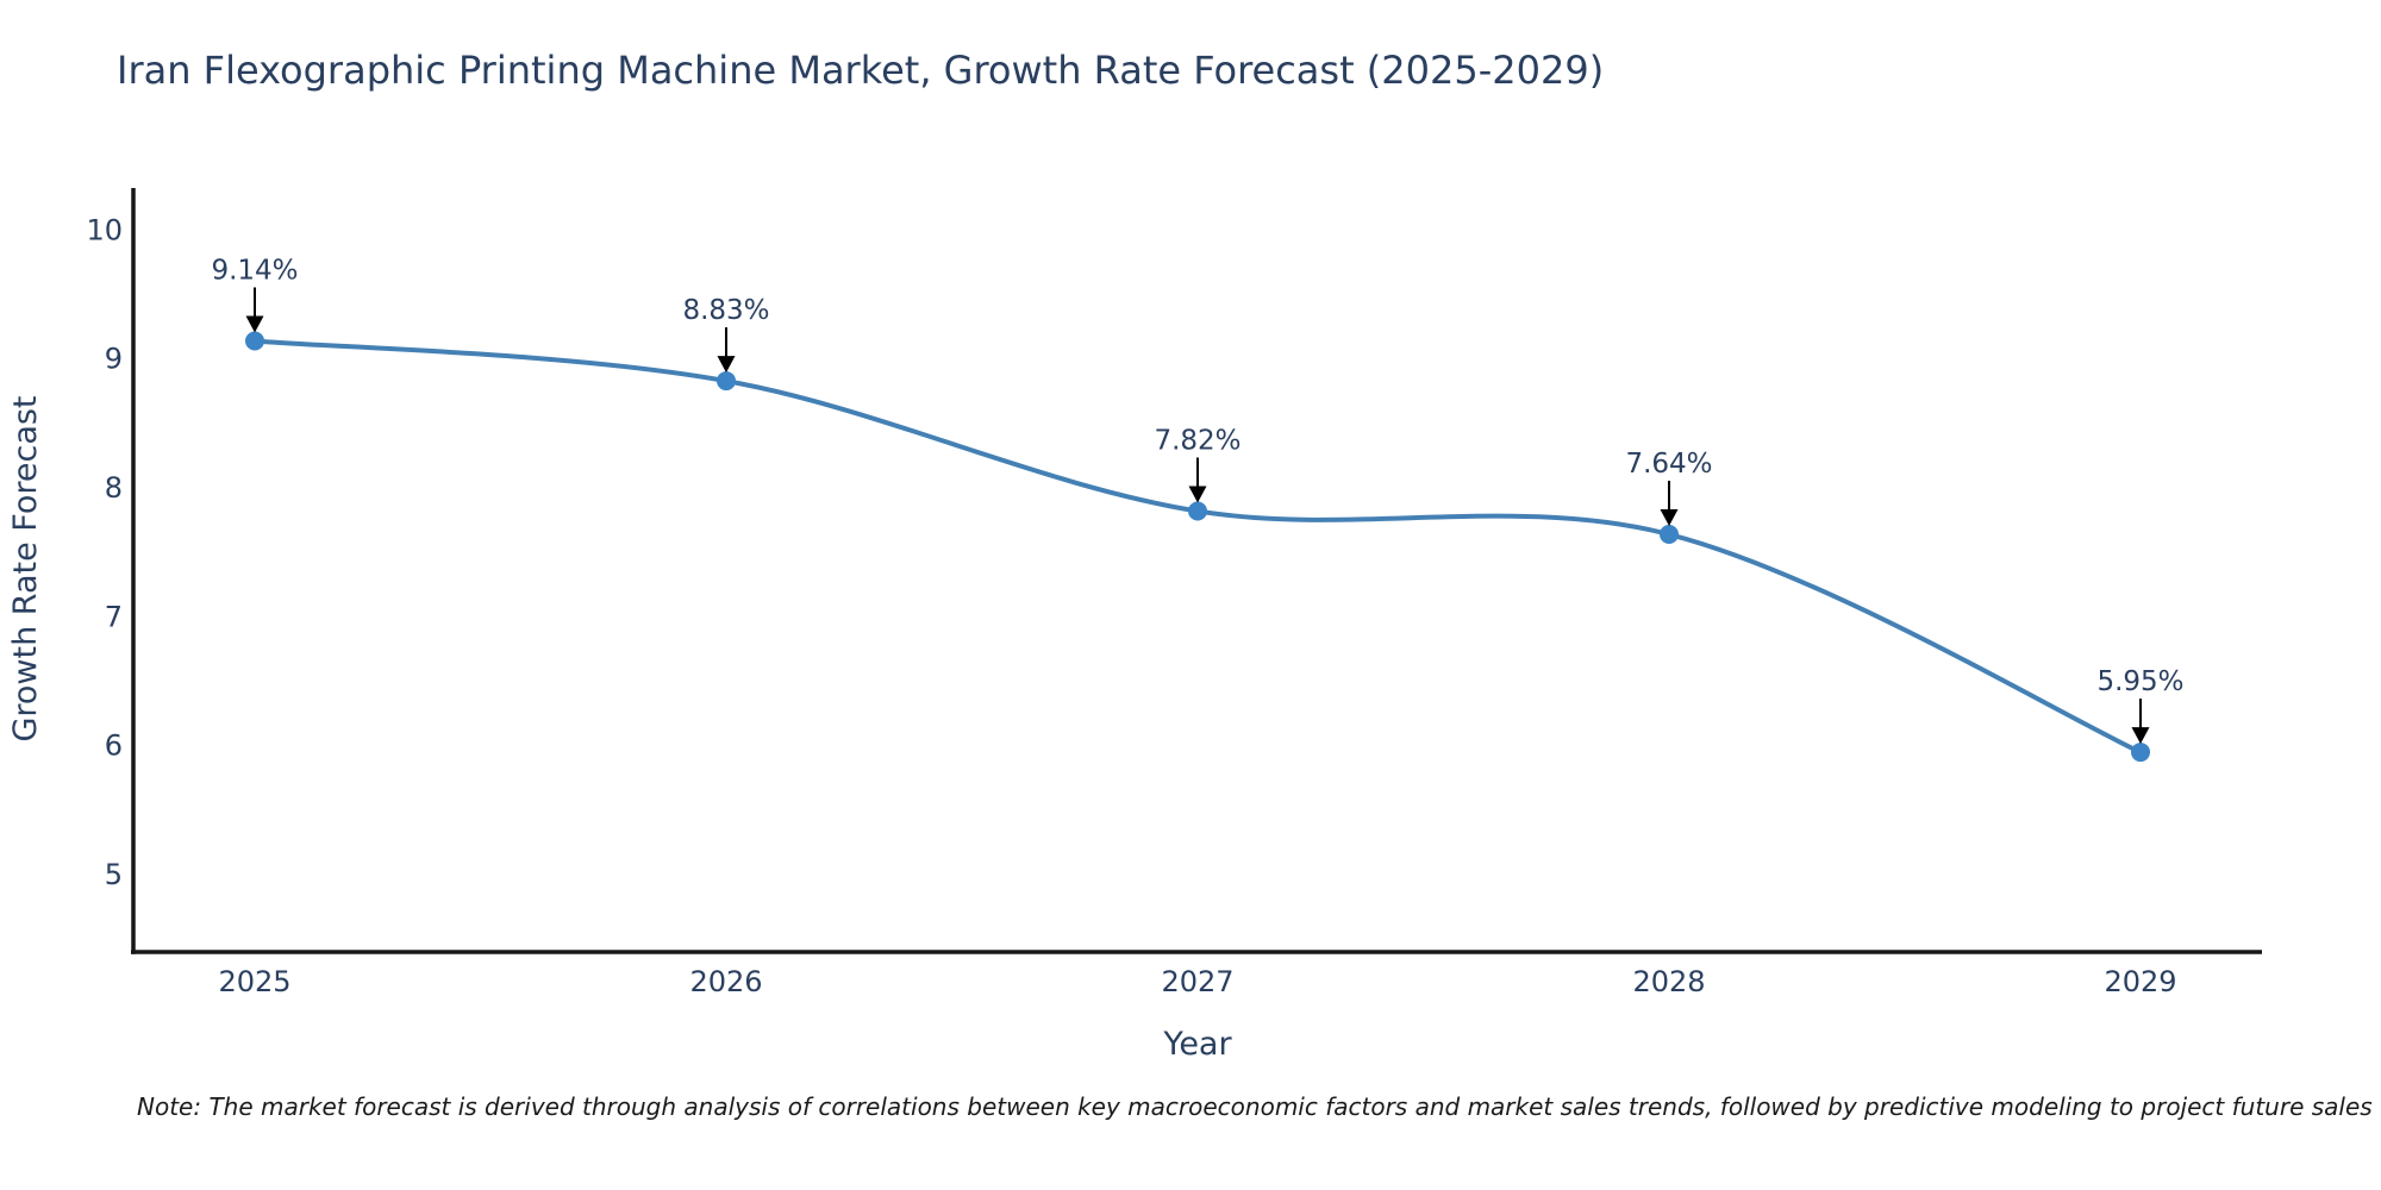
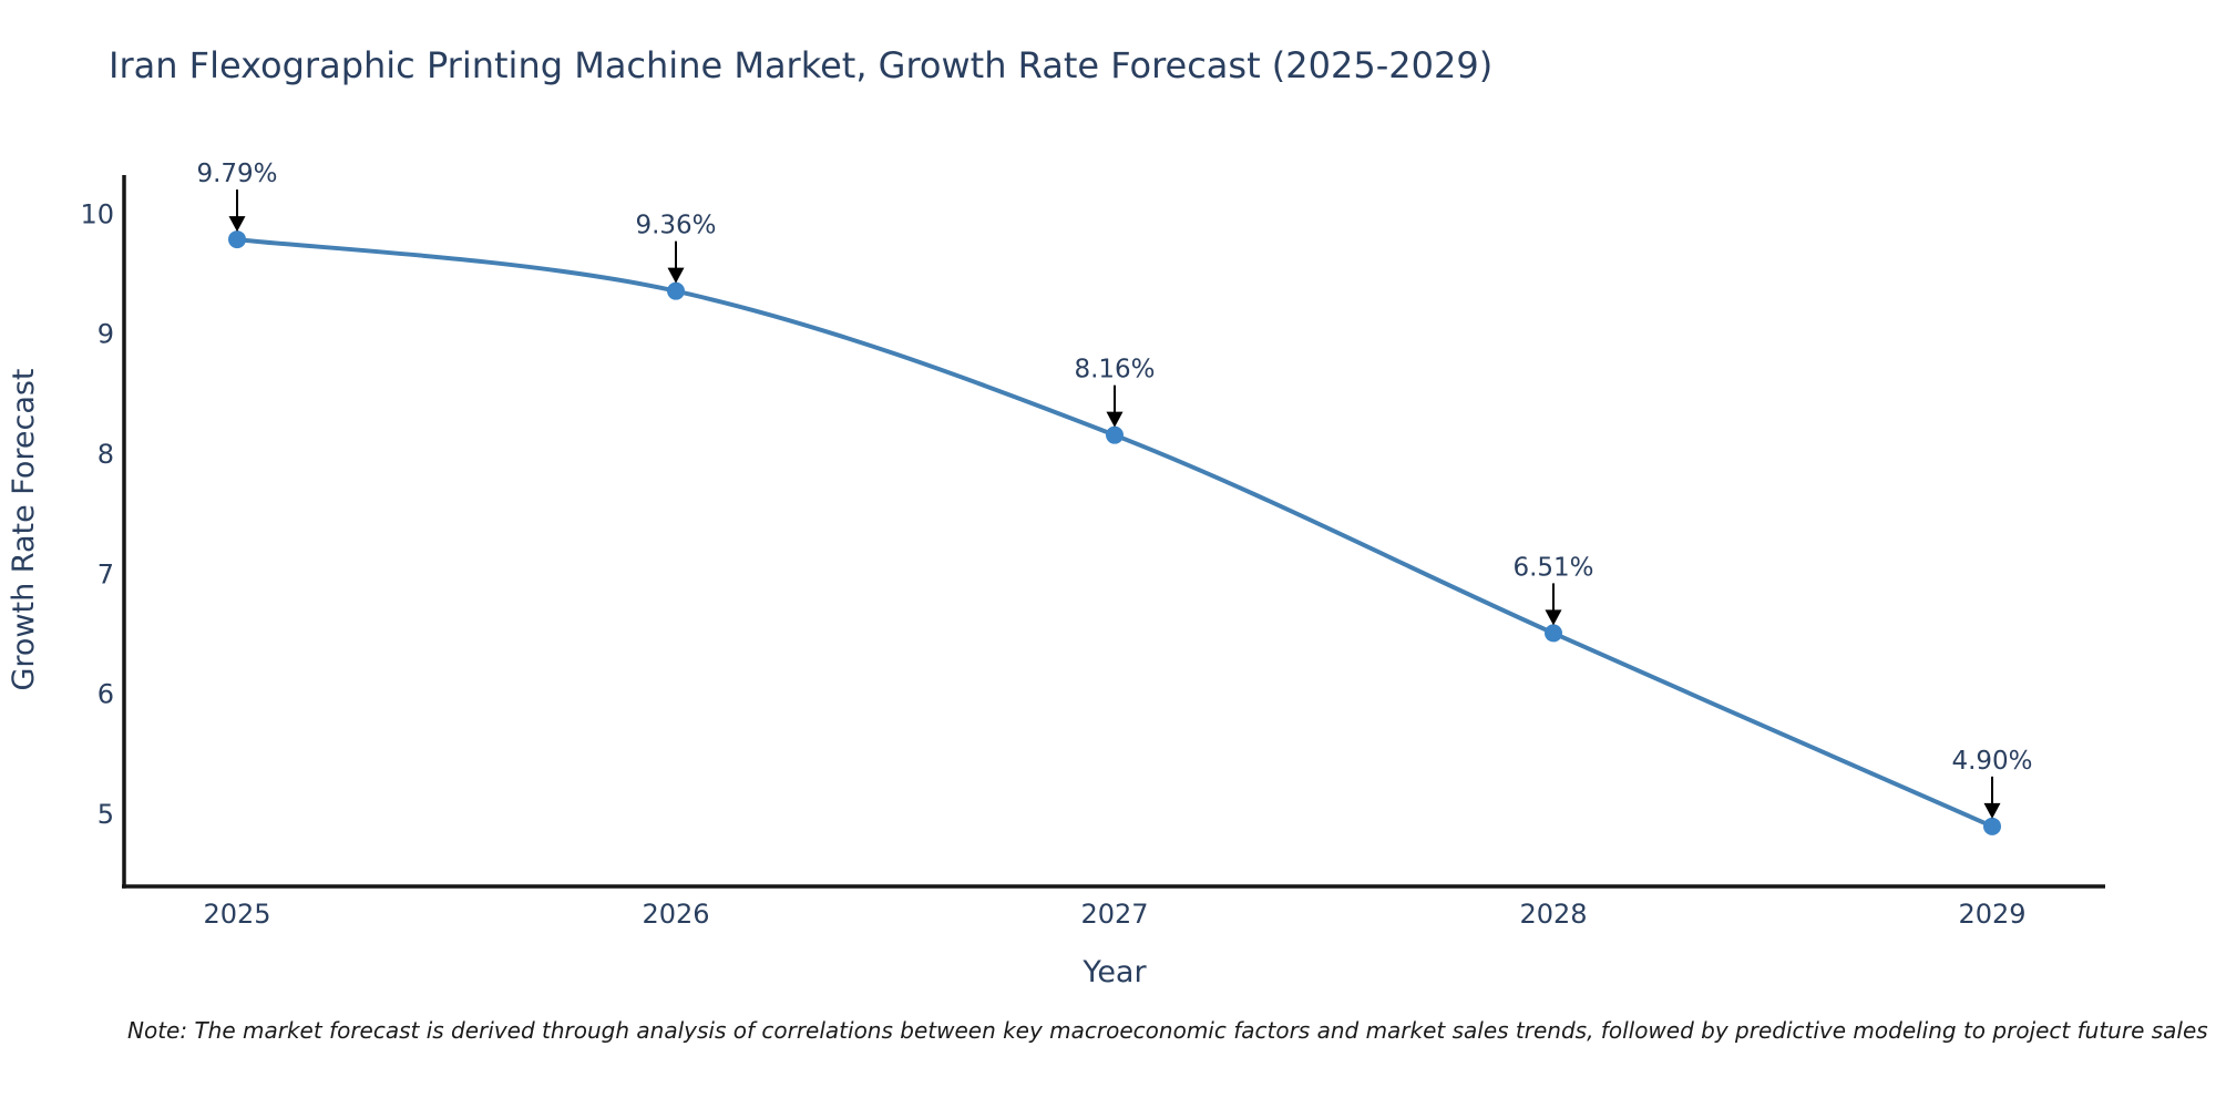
2025: 9.14% -> 9.79%
2026: 8.83% -> 9.36%
2027: 7.82% -> 8.16%
2028: 7.64% -> 6.51%
2029: 5.95% -> 4.90%
